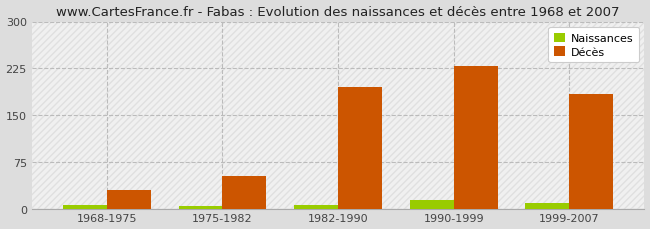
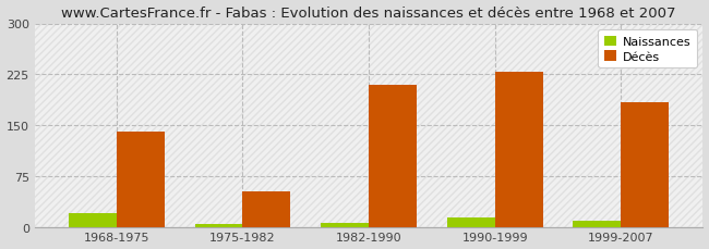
Naissances/1968-1975: 5 -> 20
Décès/1968-1975: 30 -> 140
Décès/1982-1990: 195 -> 210
